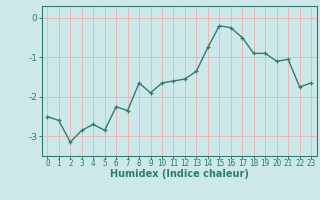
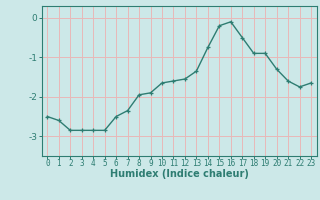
2: -3.15 -> -2.85
4: -2.70 -> -2.85
6: -2.25 -> -2.50
8: -1.65 -> -1.95
16: -0.25 -> -0.10
20: -1.10 -> -1.30
21: -1.05 -> -1.60
